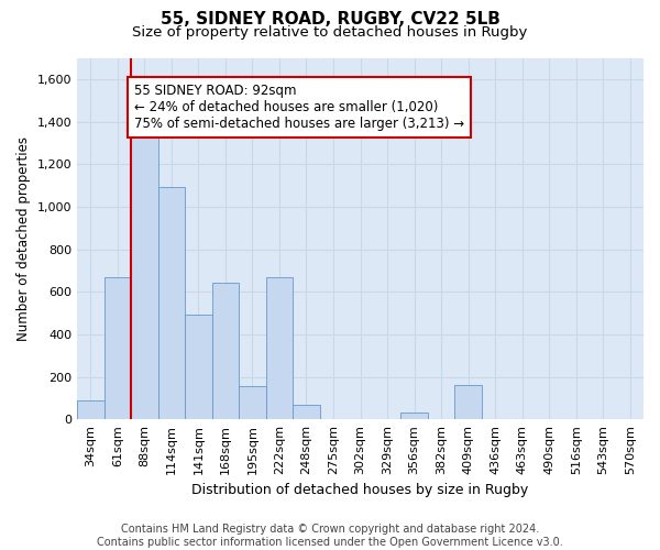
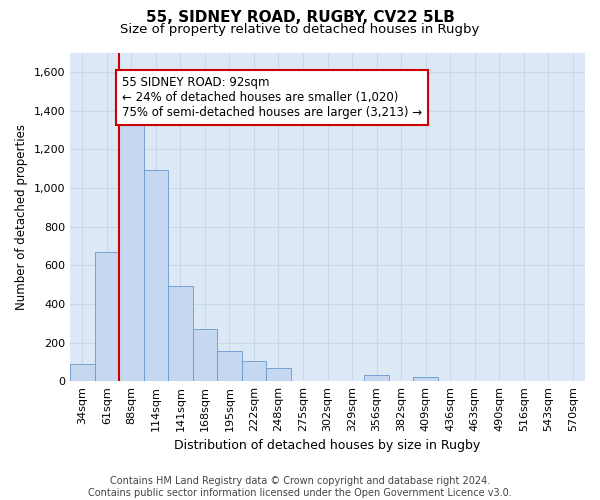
168sqm: 640 -> 270
222sqm: 670 -> 100
409sqm: 160 -> 20
